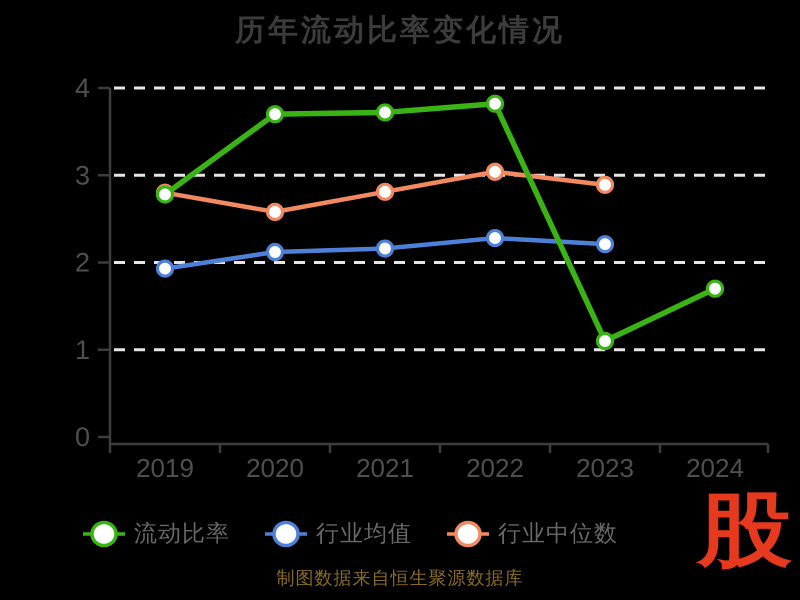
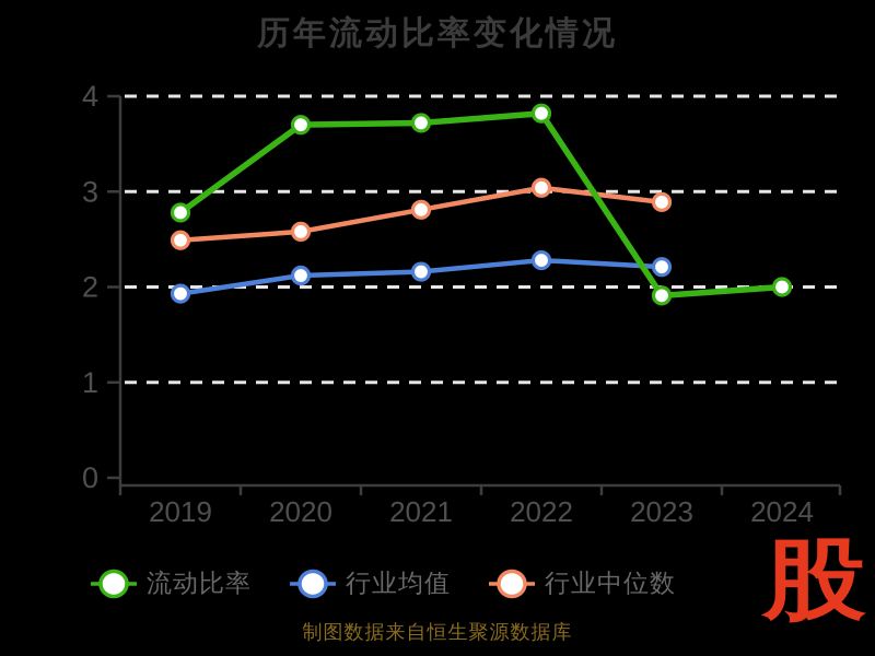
行业中位数/2019: 2.8 -> 2.5
流动比率/2023: 1.1 -> 1.9
流动比率/2024: 1.7 -> 2.0
